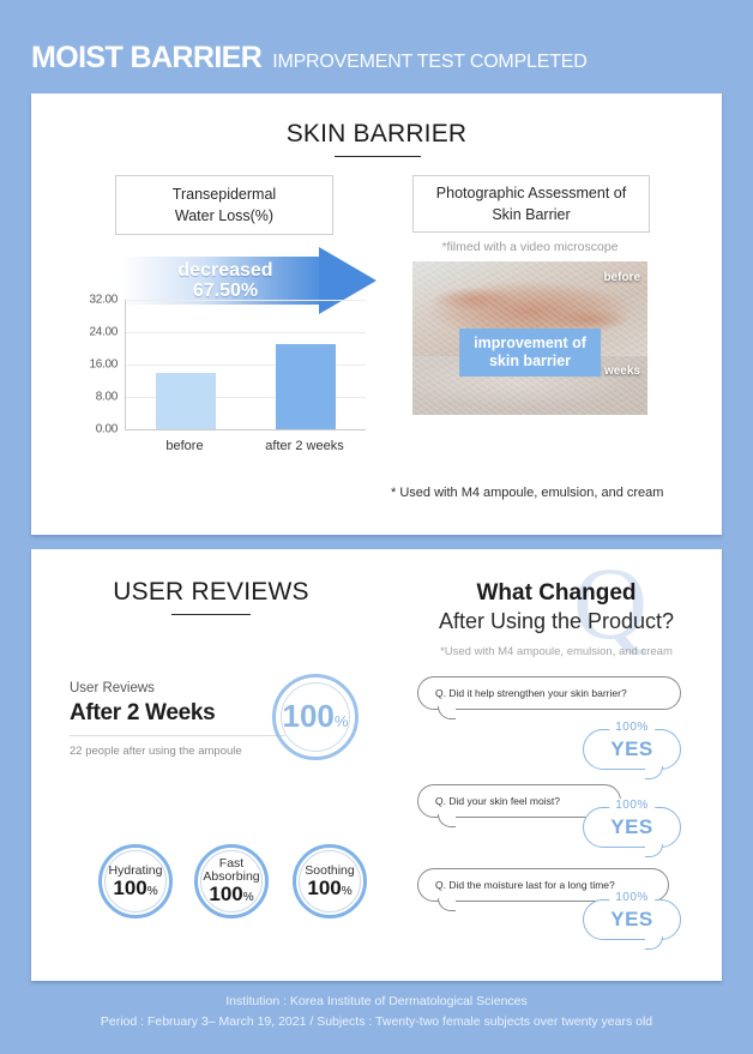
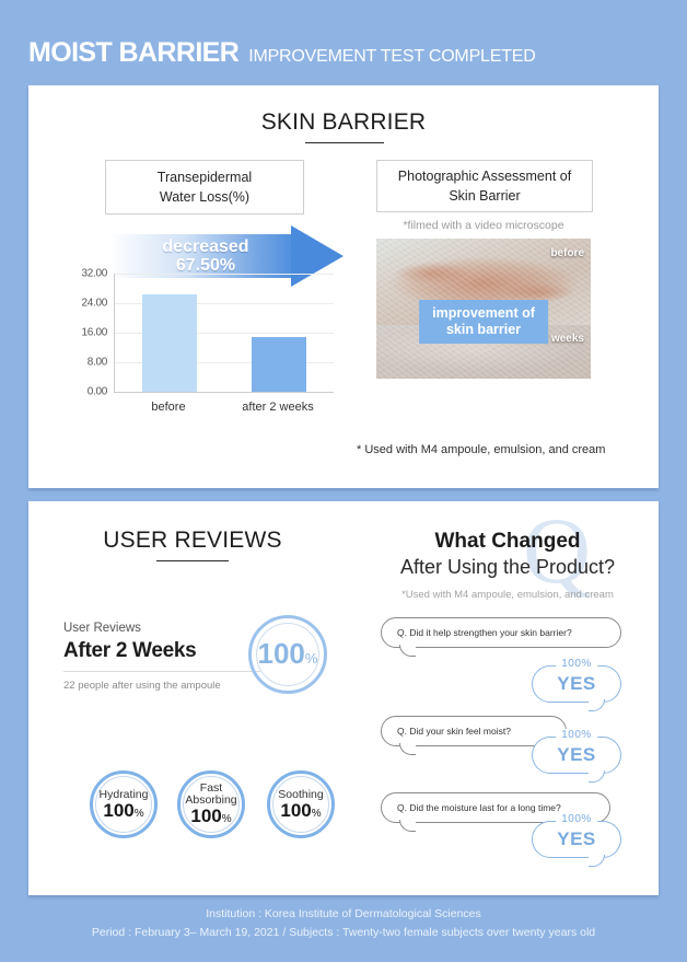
before: 14 -> 26
after 2 weeks: 21 -> 15
